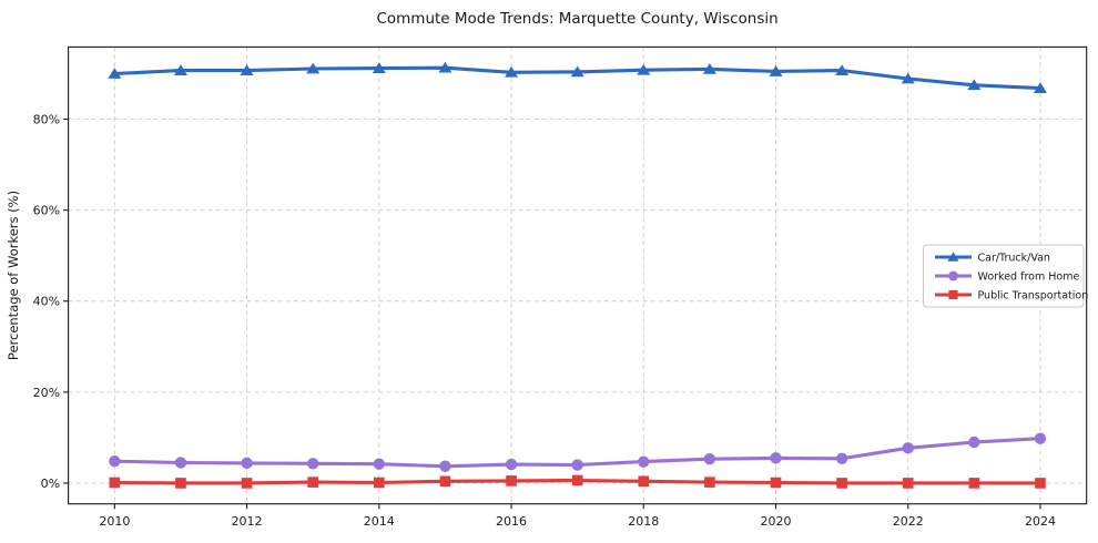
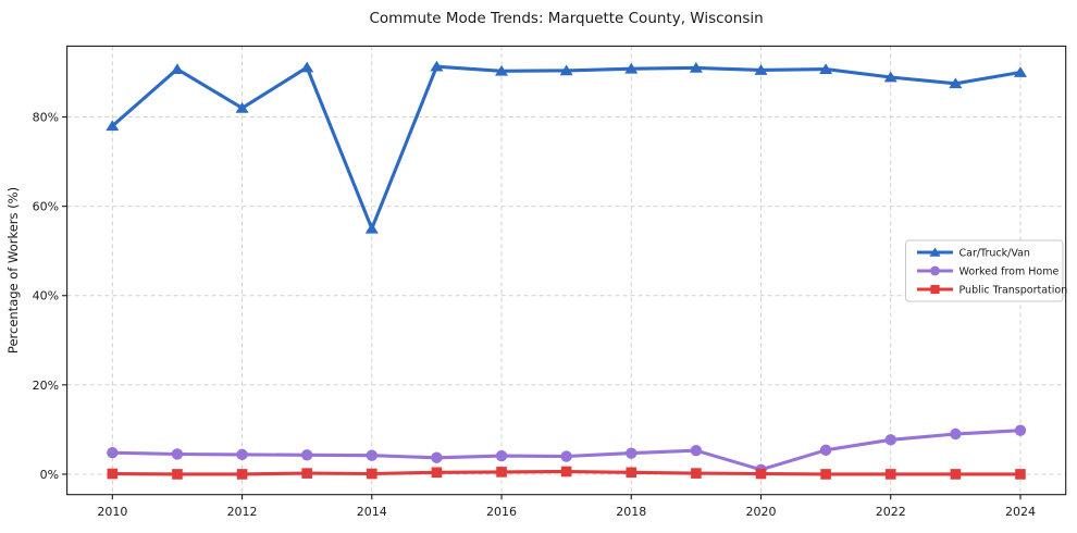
Car/Truck/Van/2010: 90% -> 78%
Car/Truck/Van/2012: 91% -> 82%
Car/Truck/Van/2014: 91% -> 55%
Worked from Home/2020: 6% -> 1%
Car/Truck/Van/2024: 87% -> 90%
